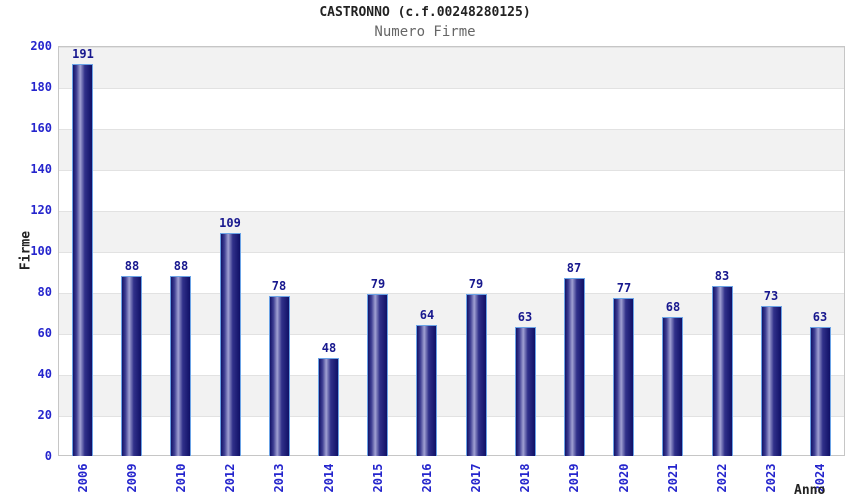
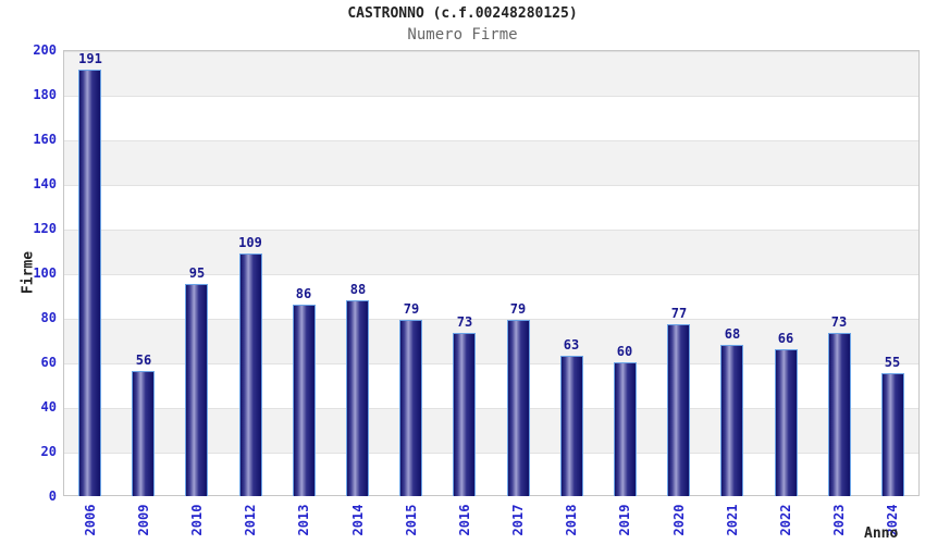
2009: 88 -> 56
2010: 88 -> 95
2013: 78 -> 86
2014: 48 -> 88
2016: 64 -> 73
2019: 87 -> 60
2022: 83 -> 66
2024: 63 -> 55
